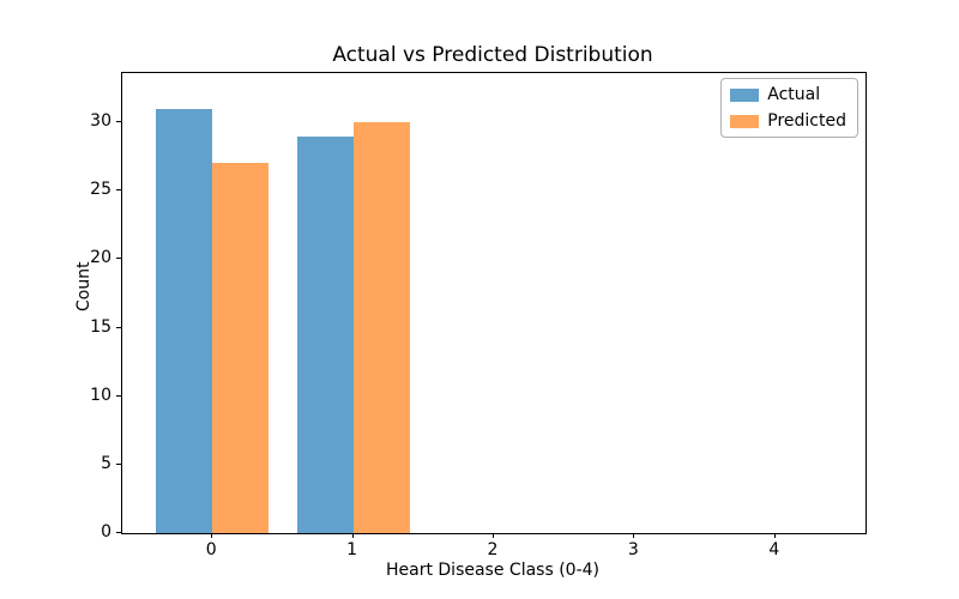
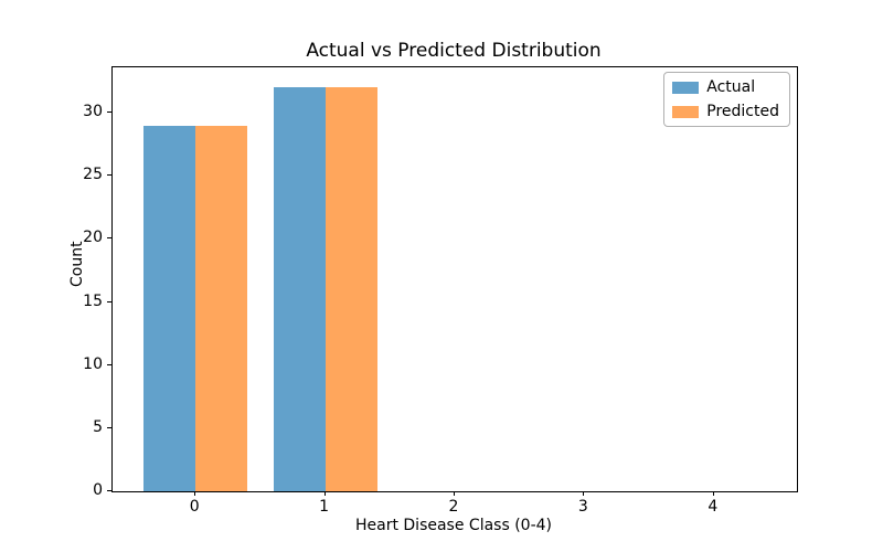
Actual/0: 31 -> 29
Predicted/0: 27 -> 29
Actual/1: 29 -> 32
Predicted/1: 30 -> 32
